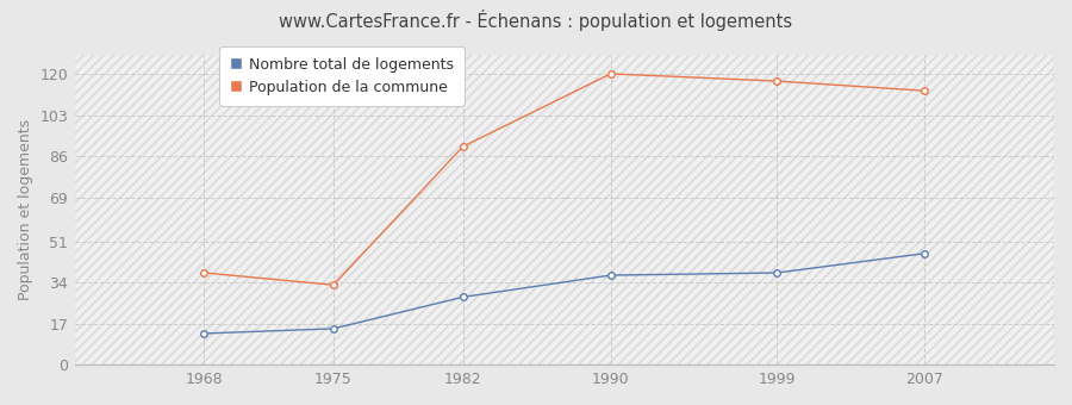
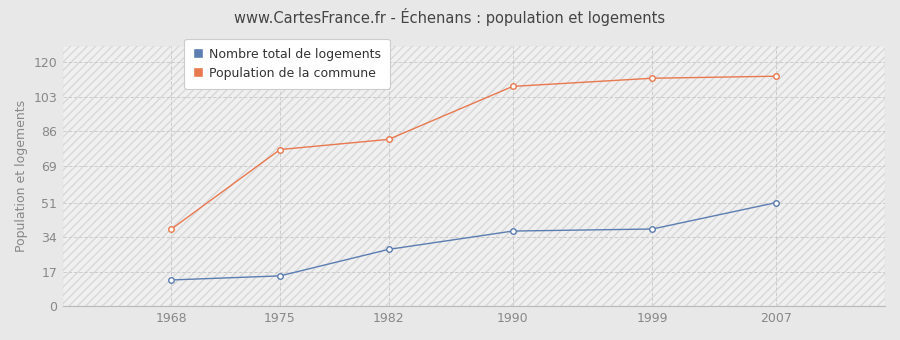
Population de la commune/1975: 33 -> 77
Population de la commune/1982: 90 -> 82
Population de la commune/1990: 120 -> 108
Population de la commune/1999: 117 -> 112
Nombre total de logements/2007: 46 -> 51
